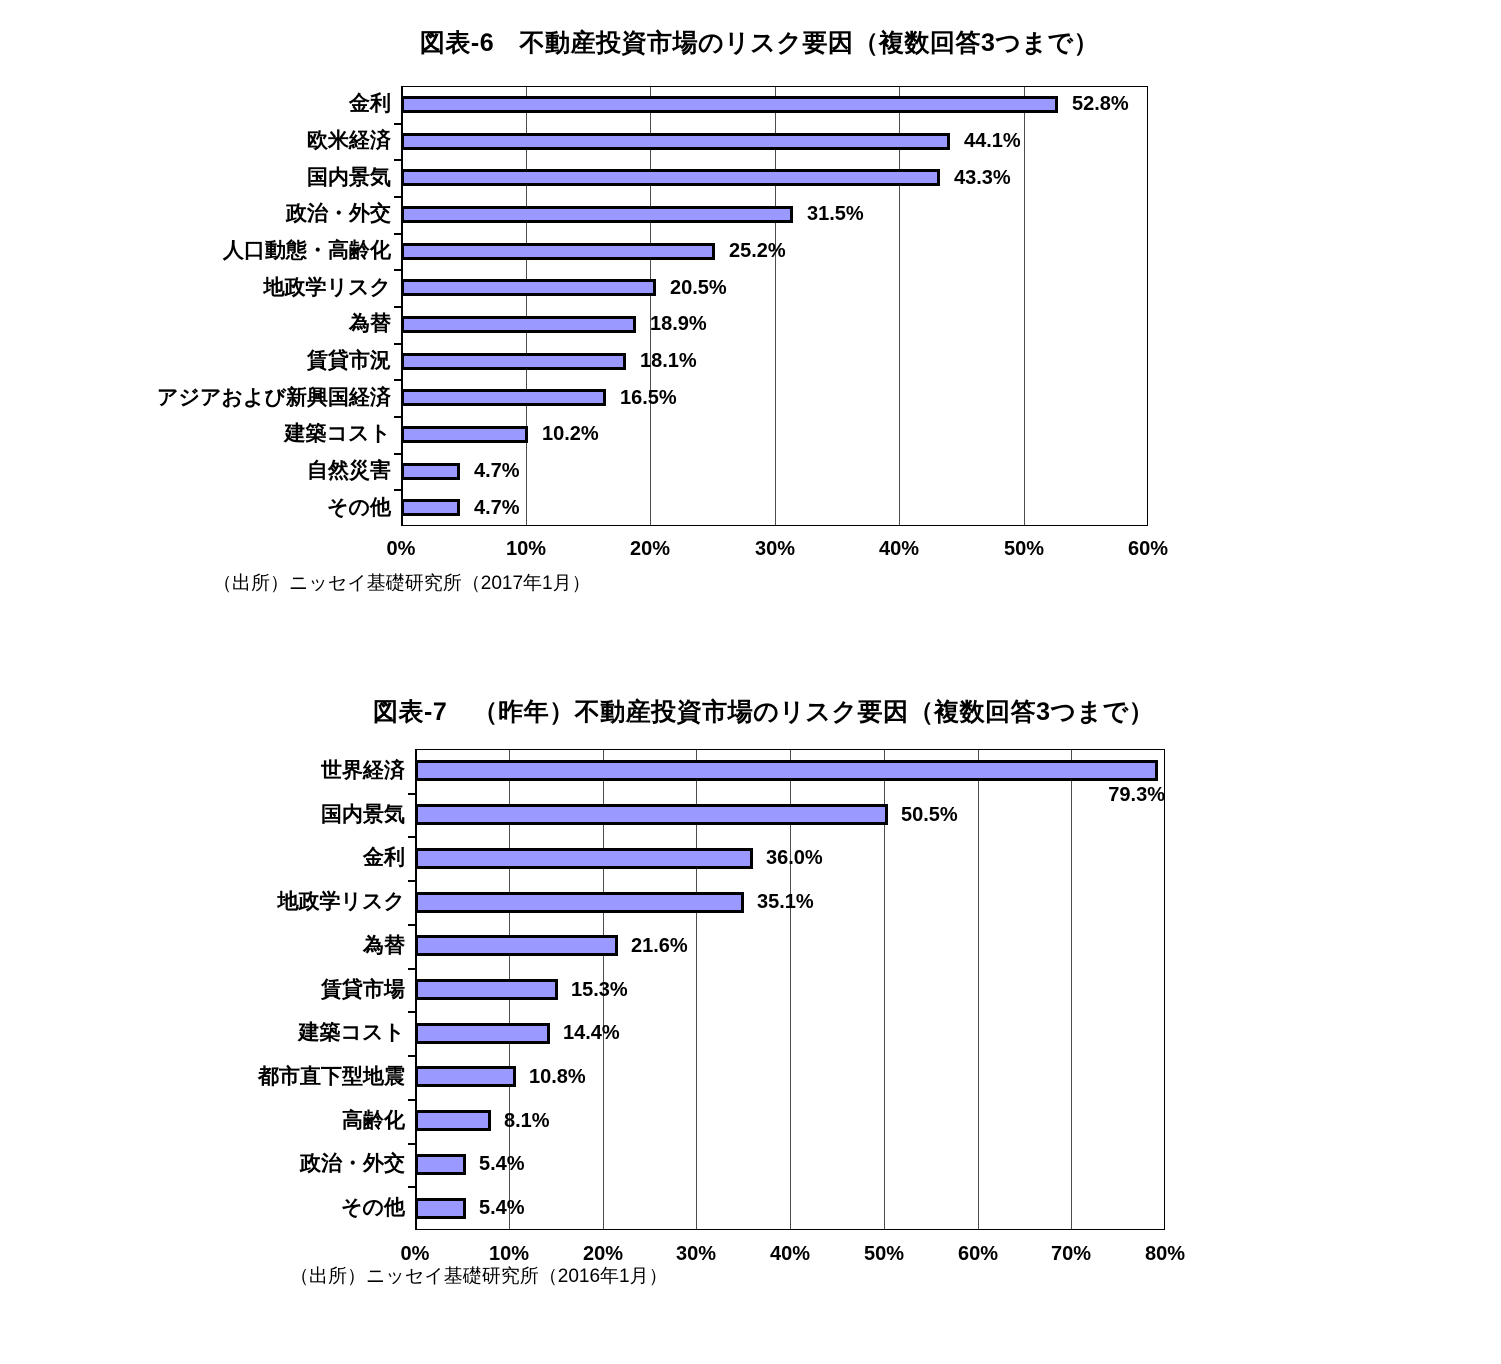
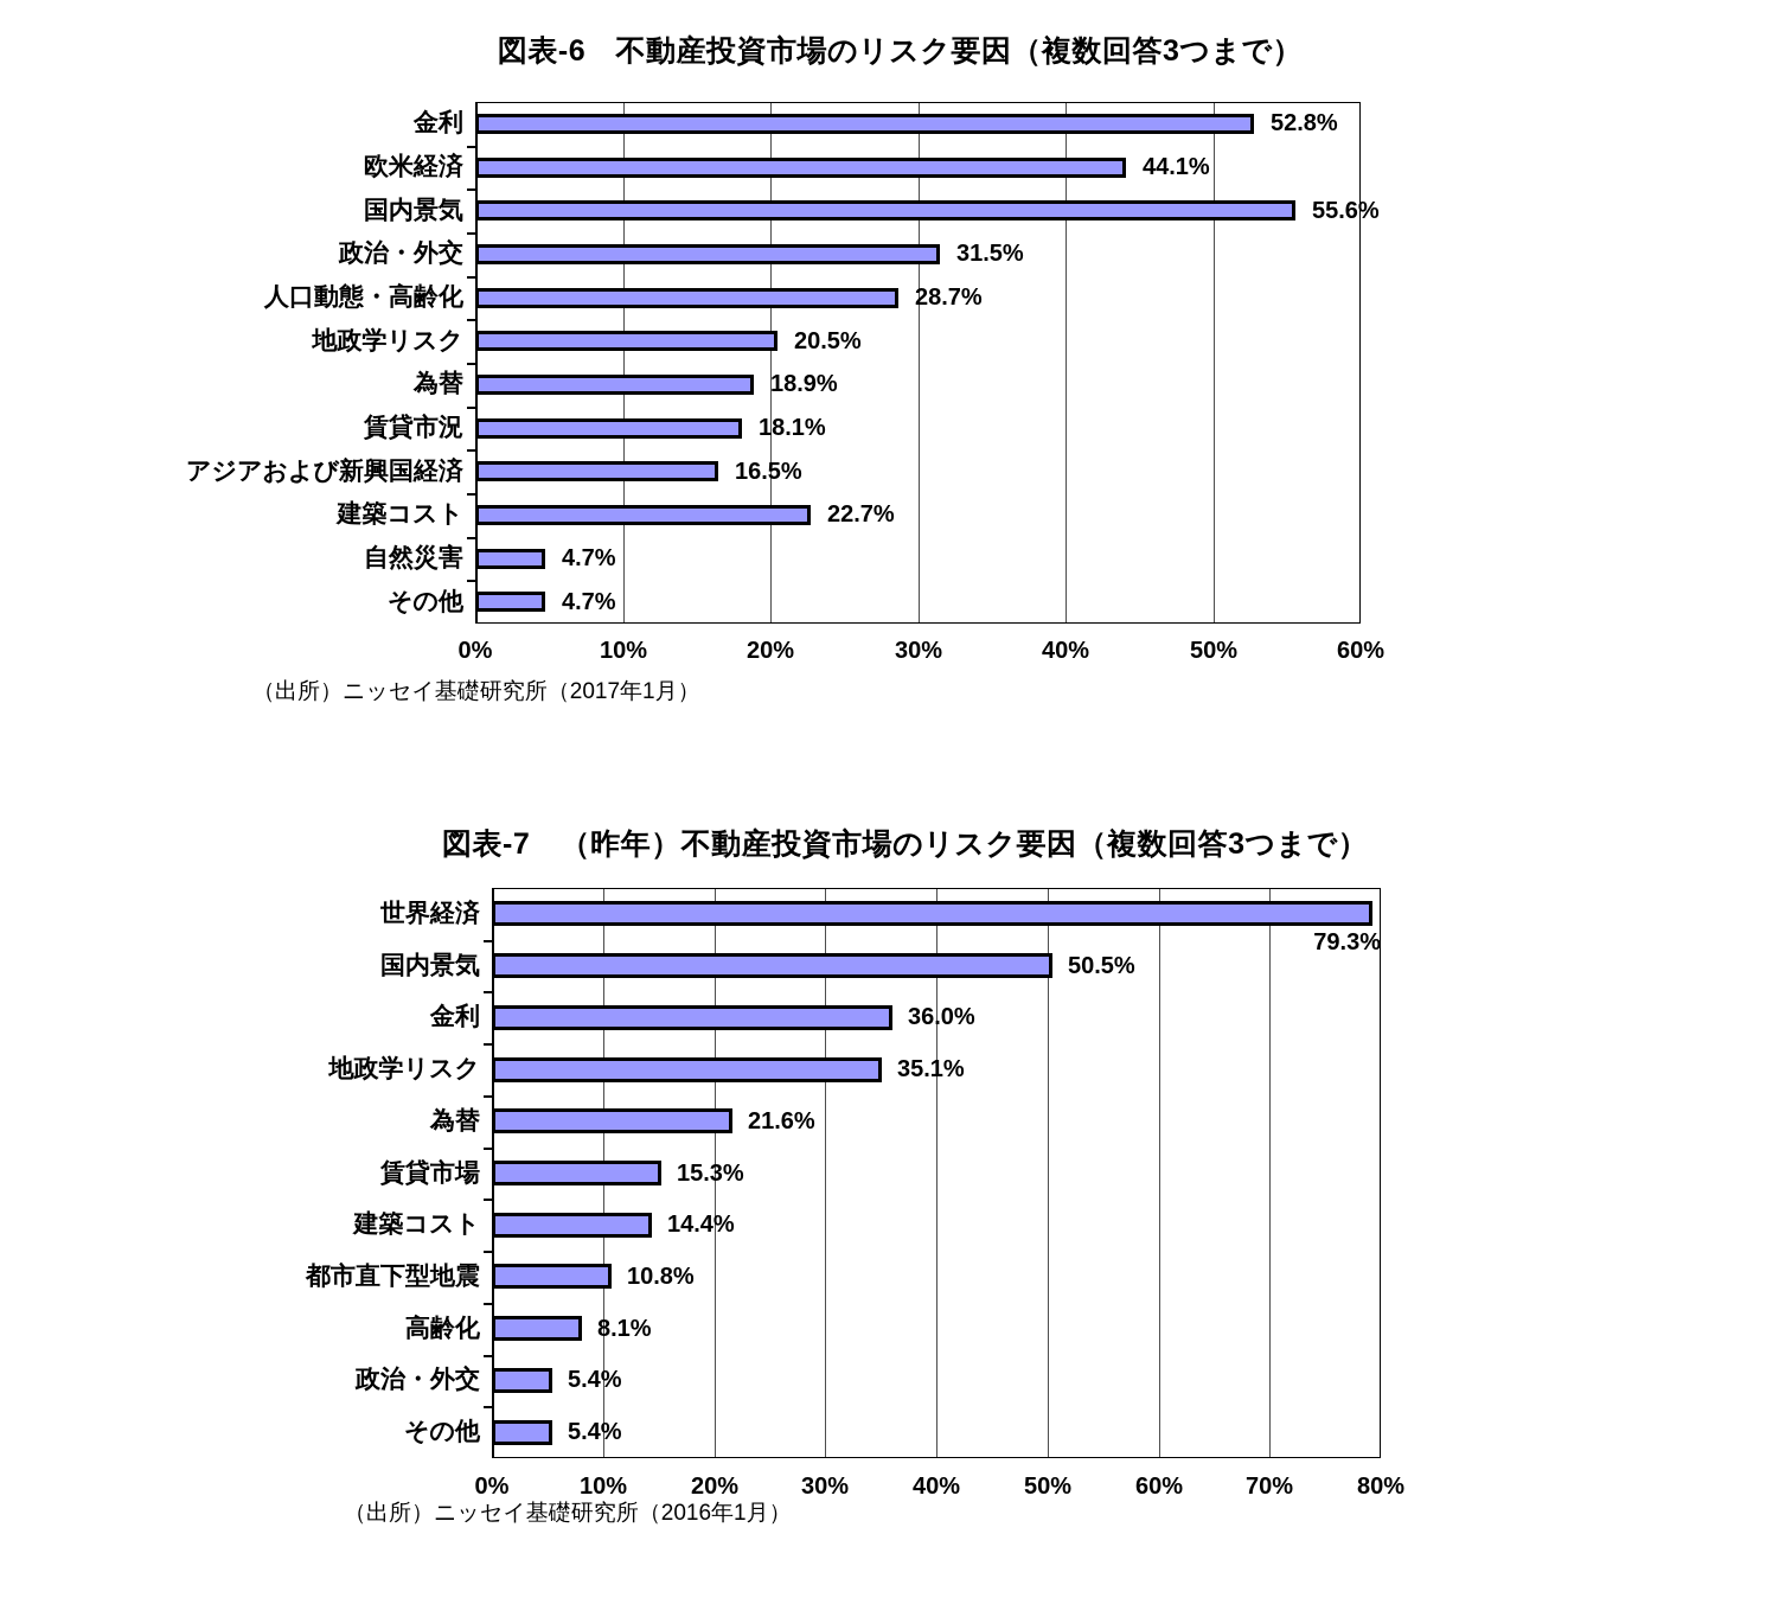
図表-6 不動産投資市場のリスク要因（複数回答3つまで）/国内景気: 43.3% -> 55.6%
図表-6 不動産投資市場のリスク要因（複数回答3つまで）/人口動態・高齢化: 25.2% -> 28.7%
図表-6 不動産投資市場のリスク要因（複数回答3つまで）/建築コスト: 10.2% -> 22.7%
